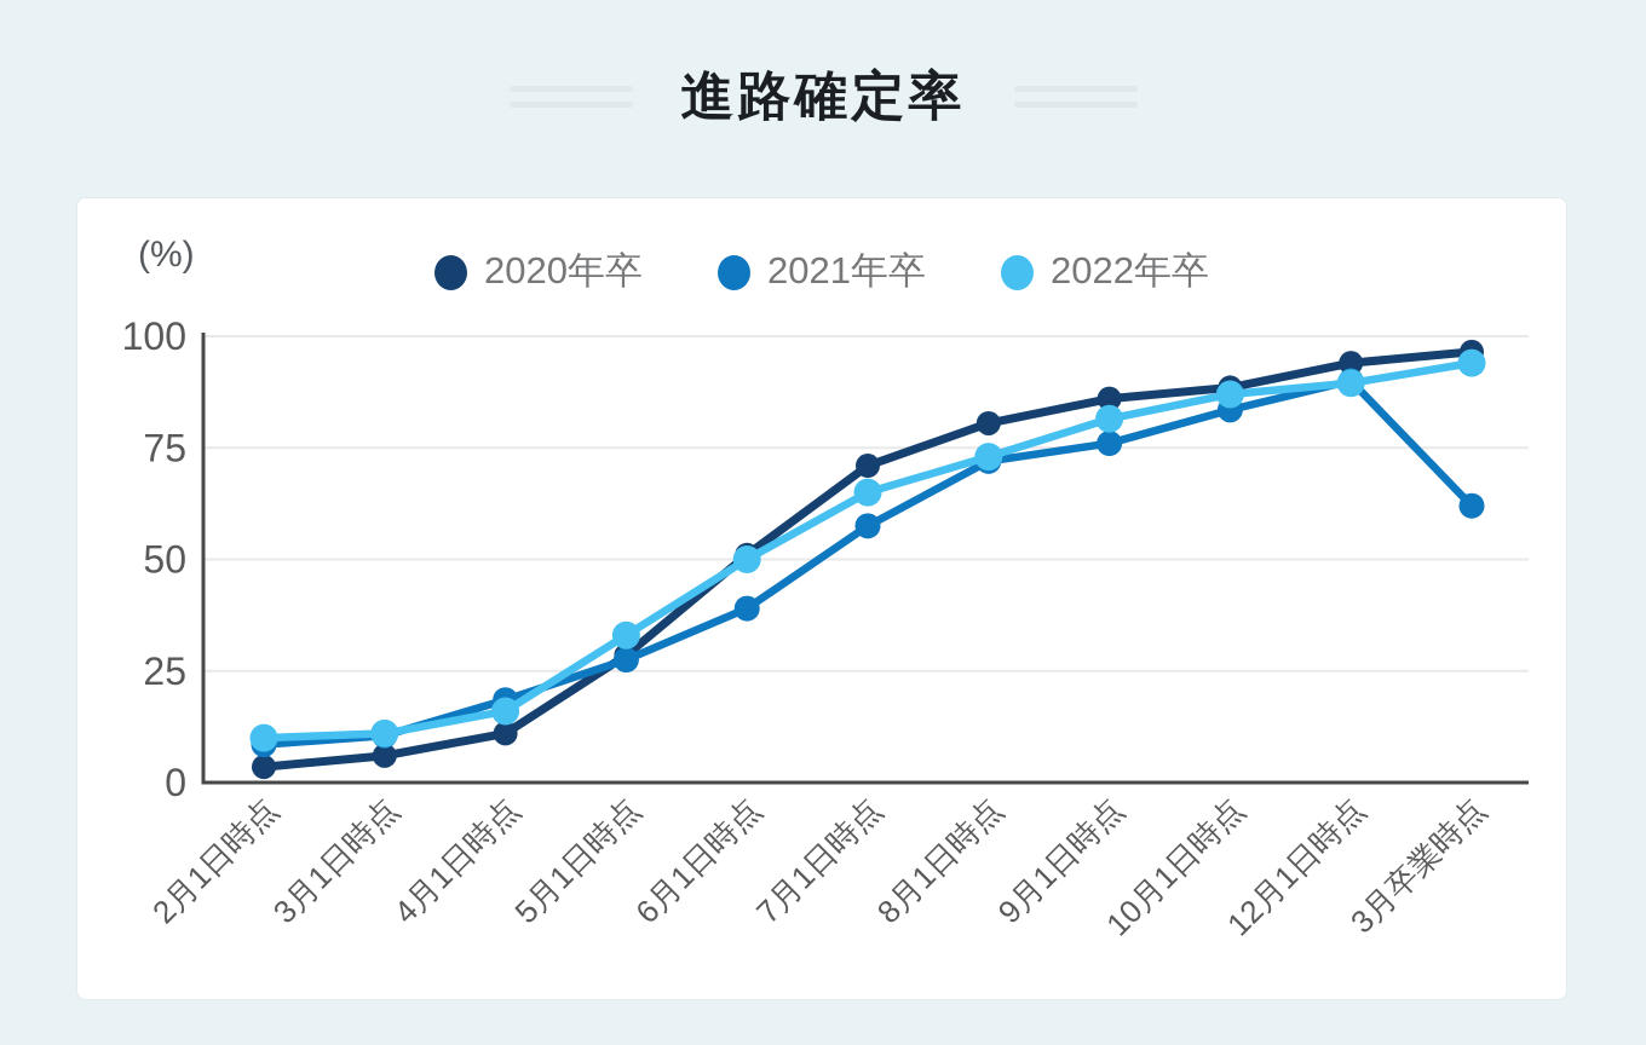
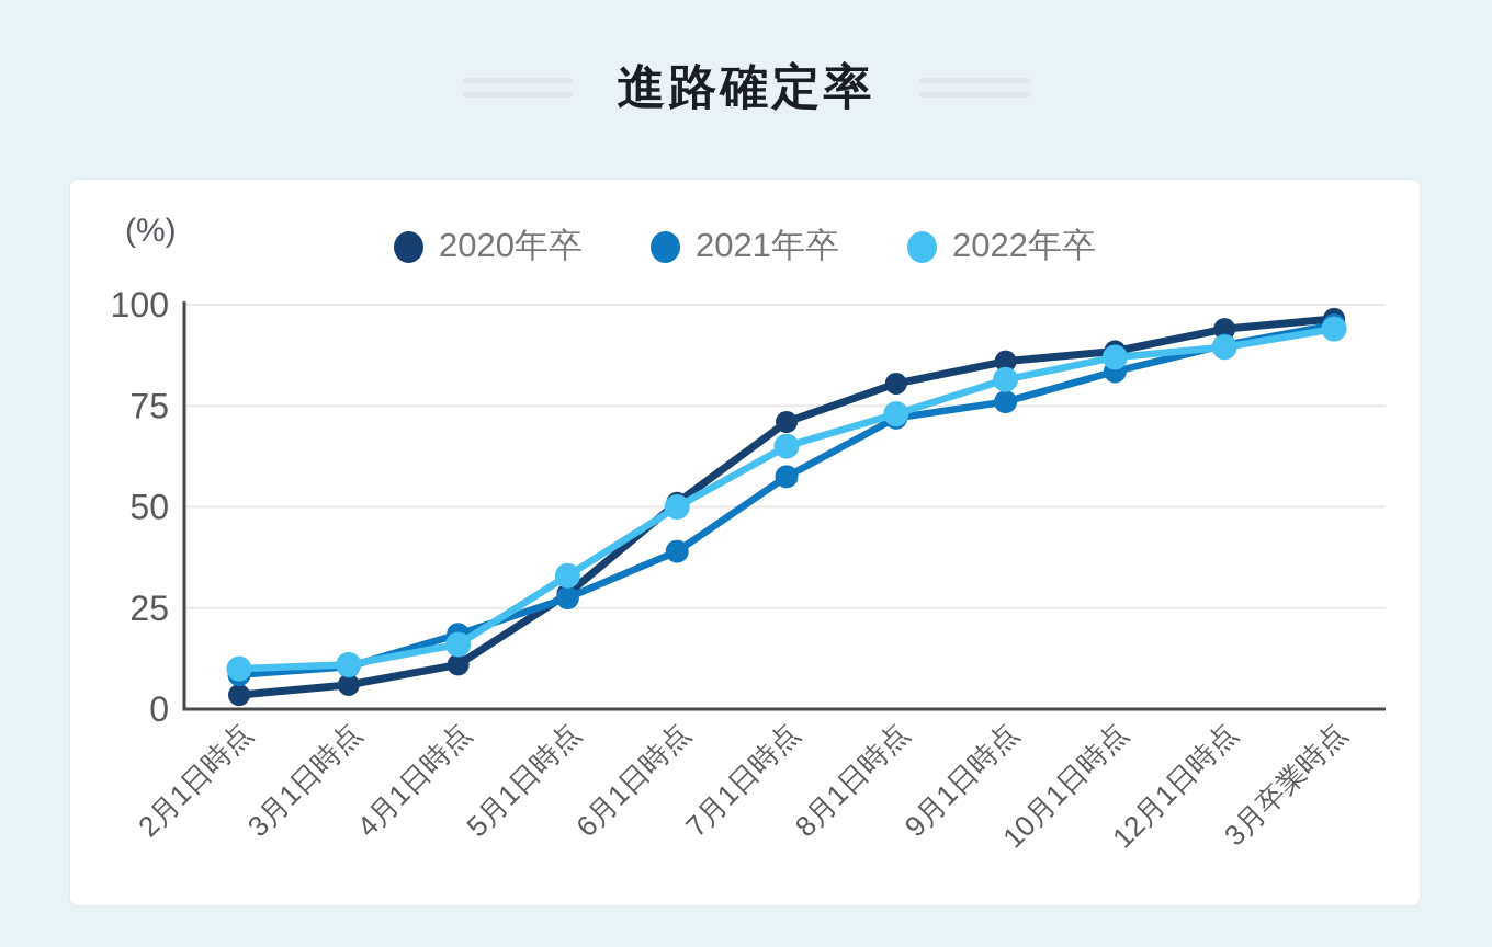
2021年卒/3月卒業時点: 62 -> 95
